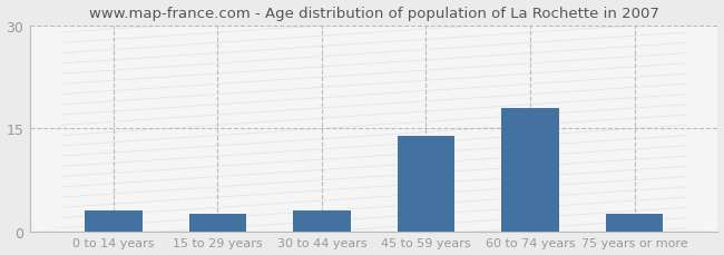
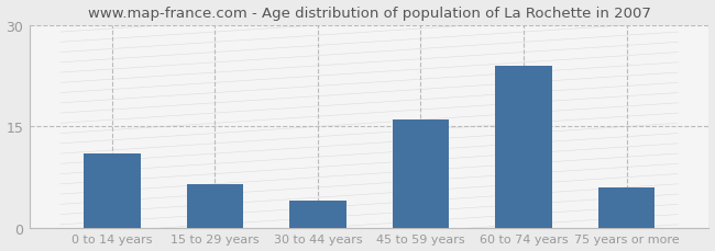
0 to 14 years: 3.0 -> 11.0
15 to 29 years: 2.5 -> 6.4
30 to 44 years: 3.0 -> 4.0
45 to 59 years: 14.0 -> 16.0
60 to 74 years: 18.0 -> 24.0
75 years or more: 2.5 -> 6.0
